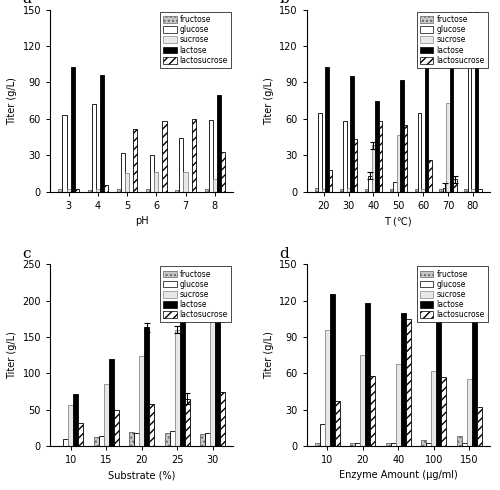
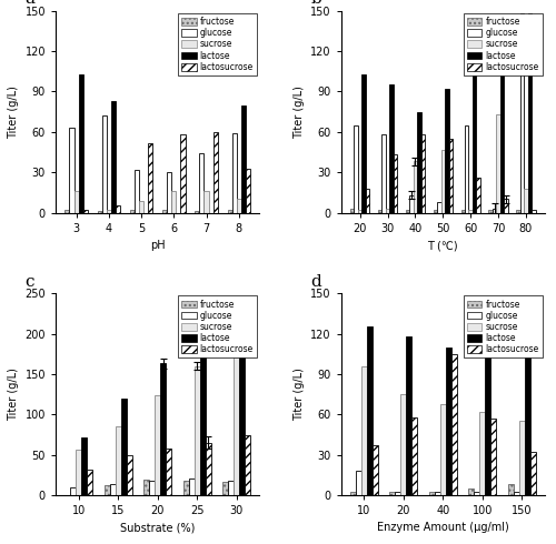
sucrose/3: 2 -> 16
lactose/4: 96 -> 83
sucrose/5: 15 -> 9
sucrose/80: 2 -> 18
